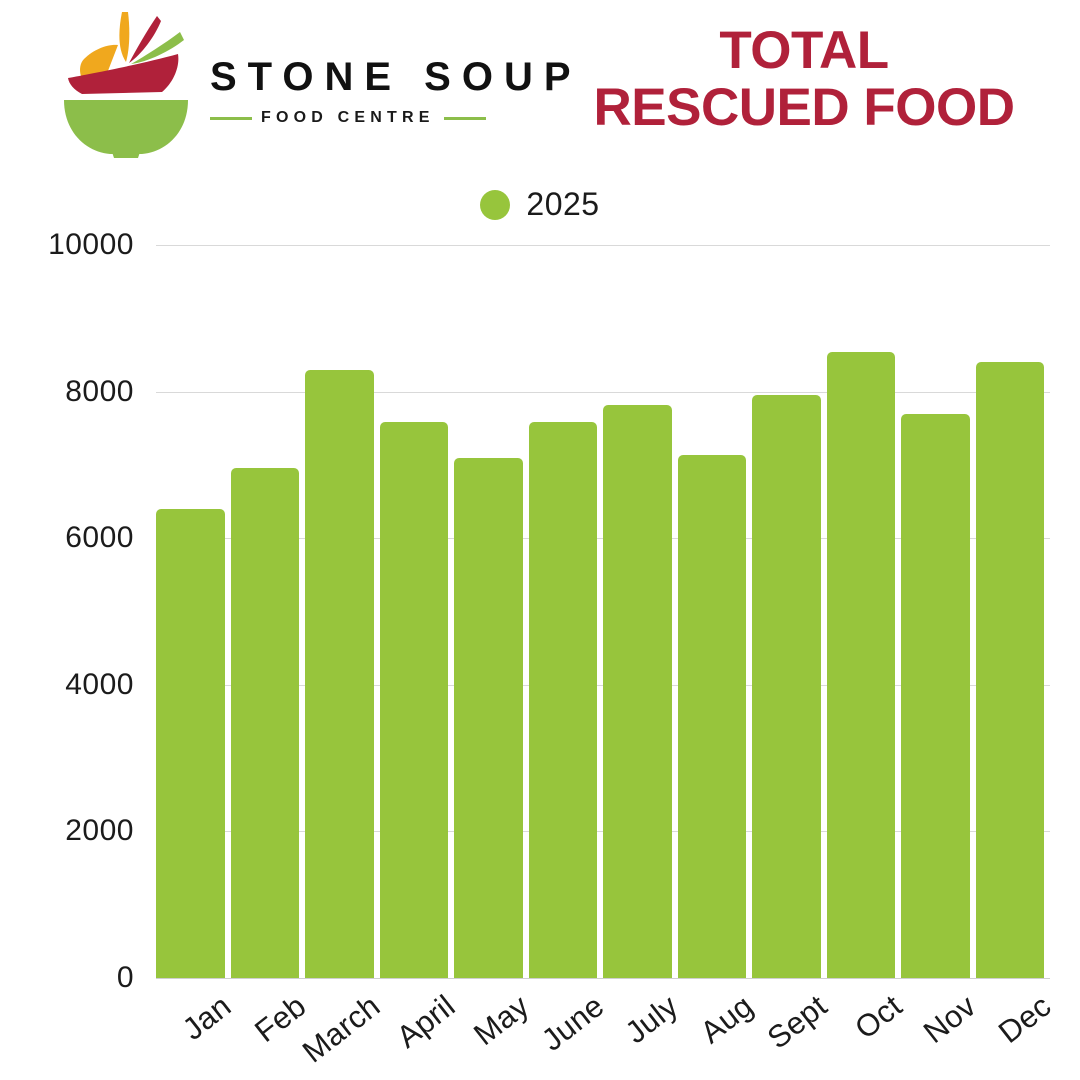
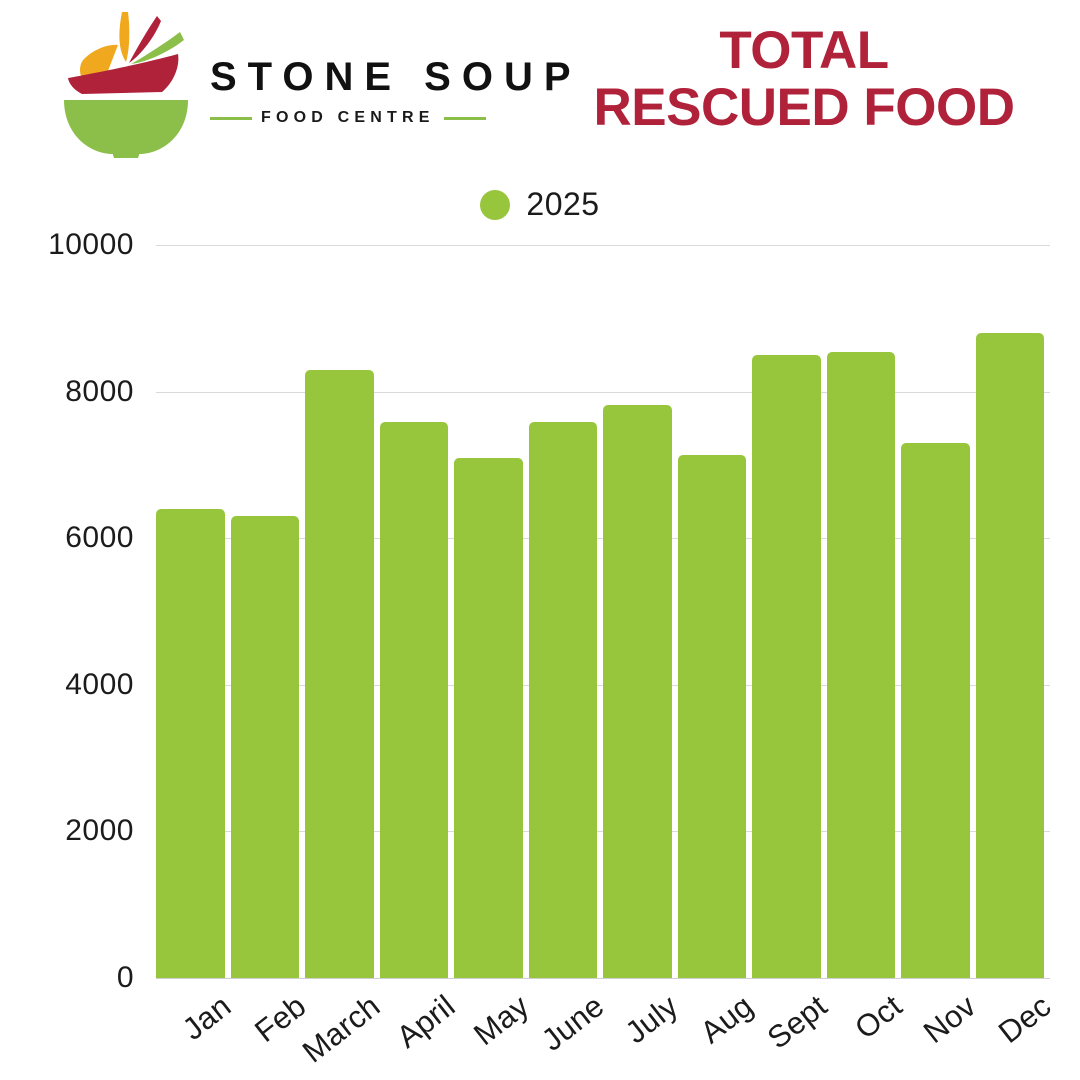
Feb: 7000 -> 6300
Sept: 8000 -> 8500
Nov: 7700 -> 7300
Dec: 8400 -> 8800
